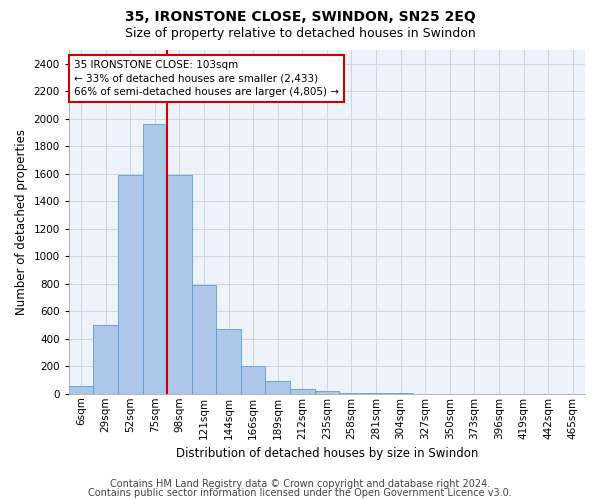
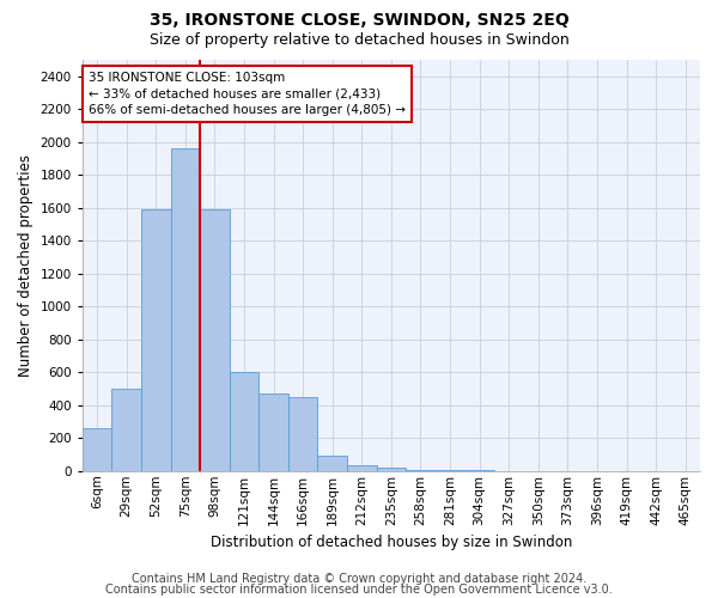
6sqm: 60 -> 260
121sqm: 790 -> 600
166sqm: 200 -> 450
